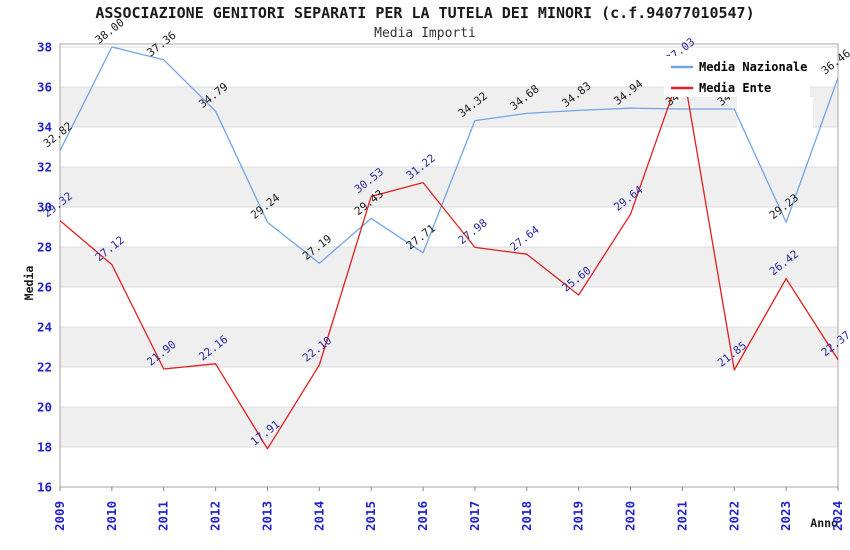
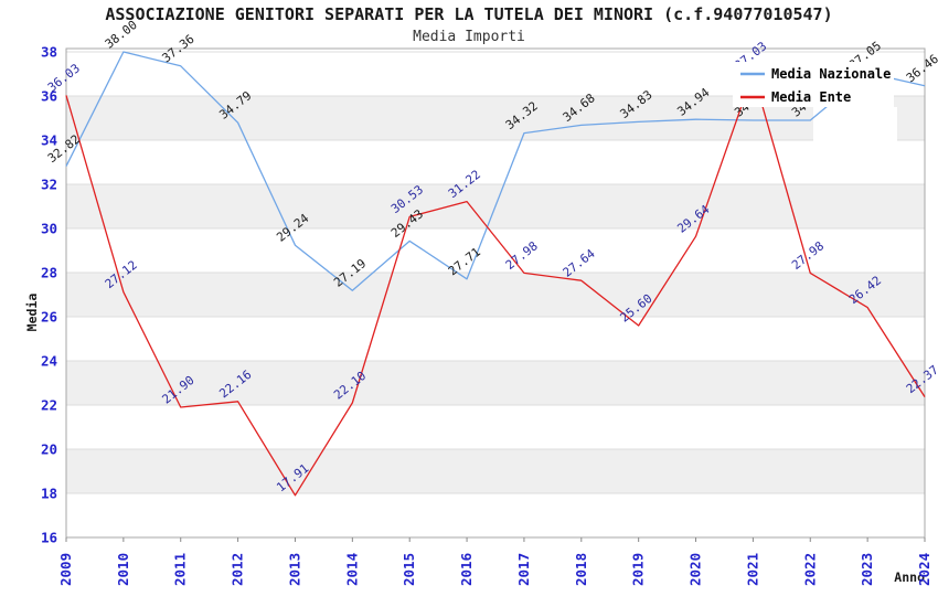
Media Ente/2009: 29.32 -> 36.03
Media Ente/2022: 21.85 -> 27.98
Media Nazionale/2023: 29.23 -> 37.05
